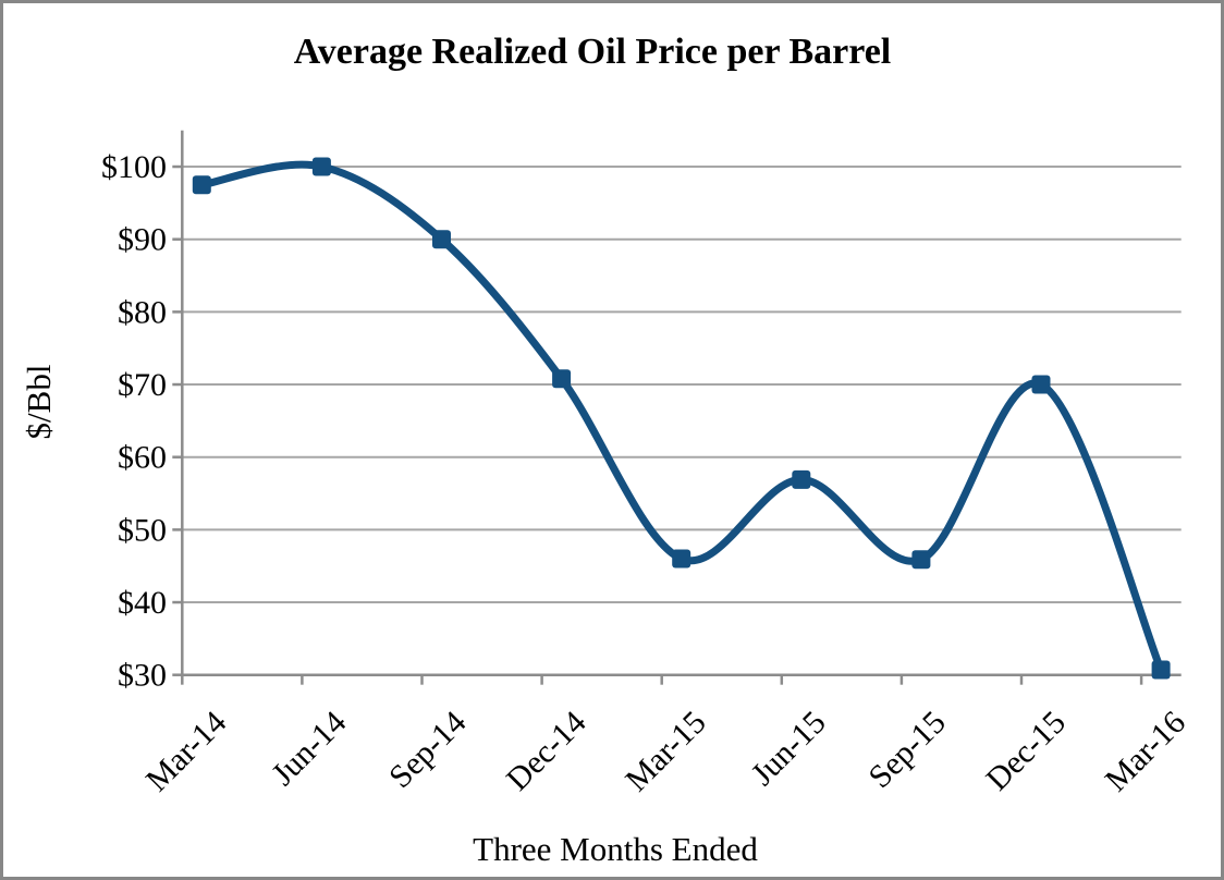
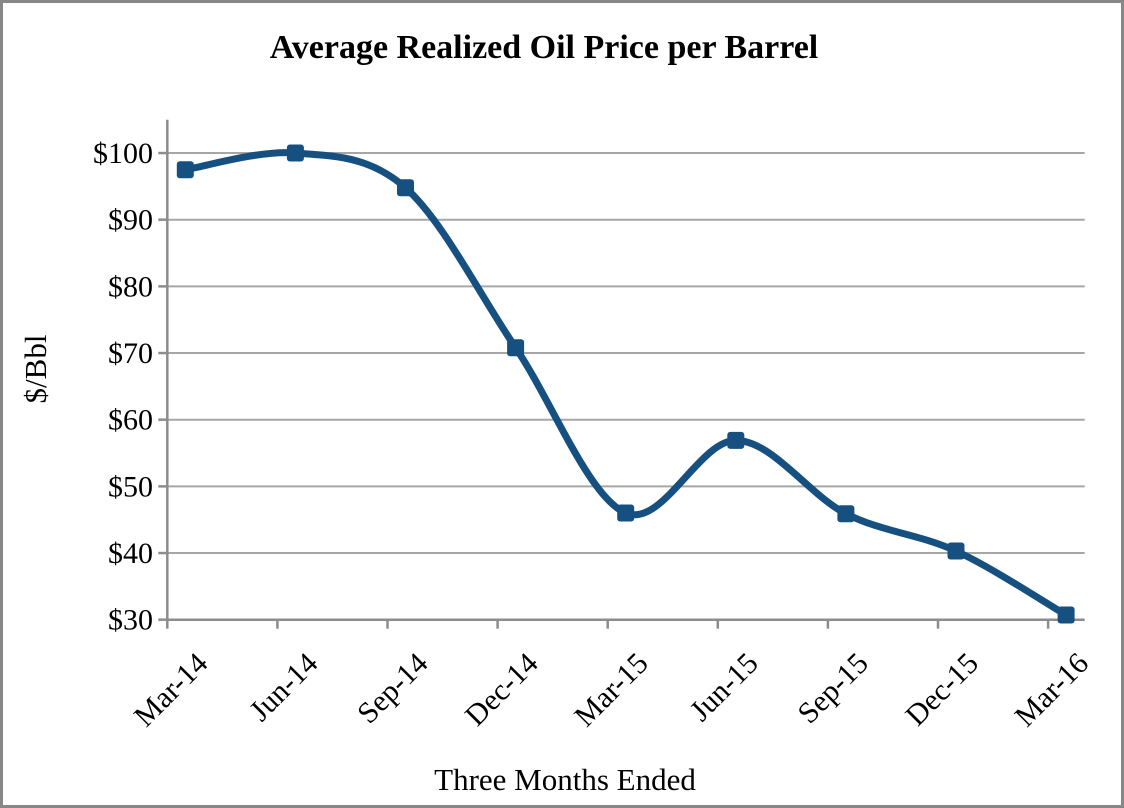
Sep-14: $90 -> $95
Dec-15: $70 -> $40
